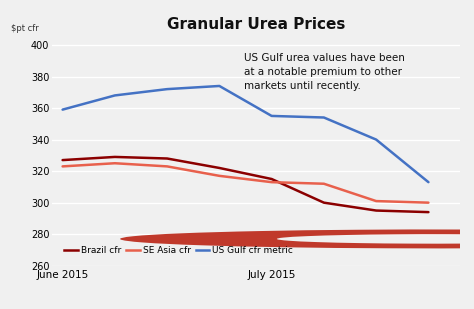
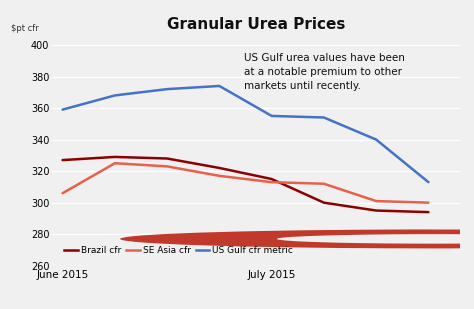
SE Asia cfr/June 2015: 323 -> 306
